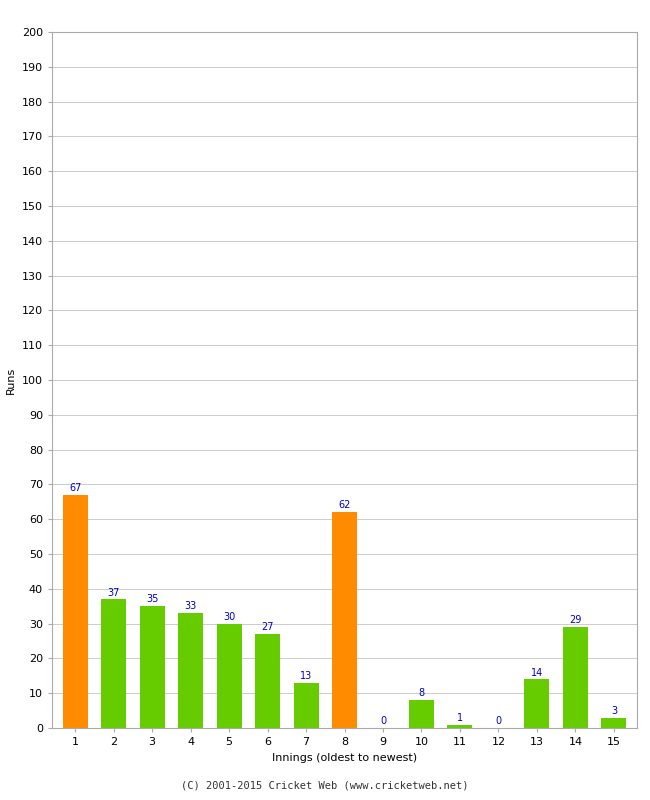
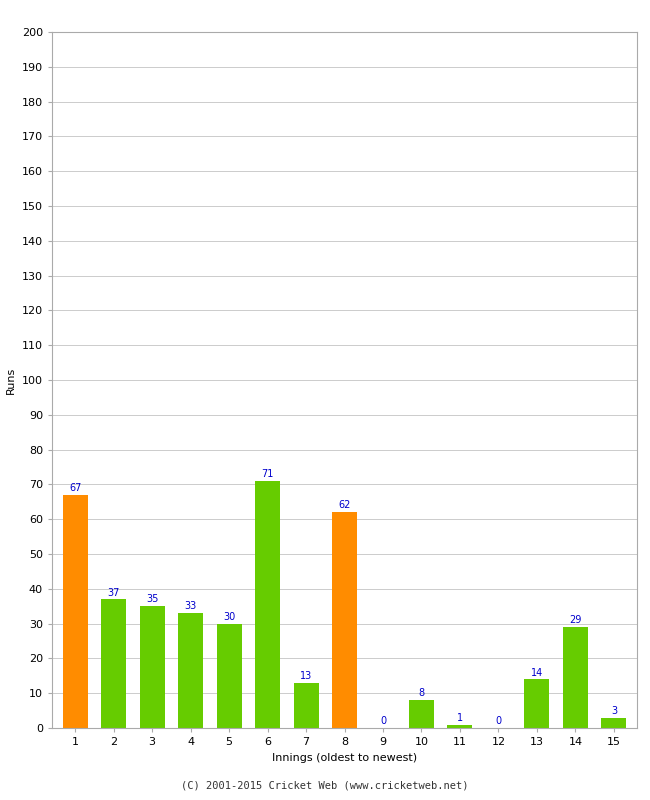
6: 27 -> 71
